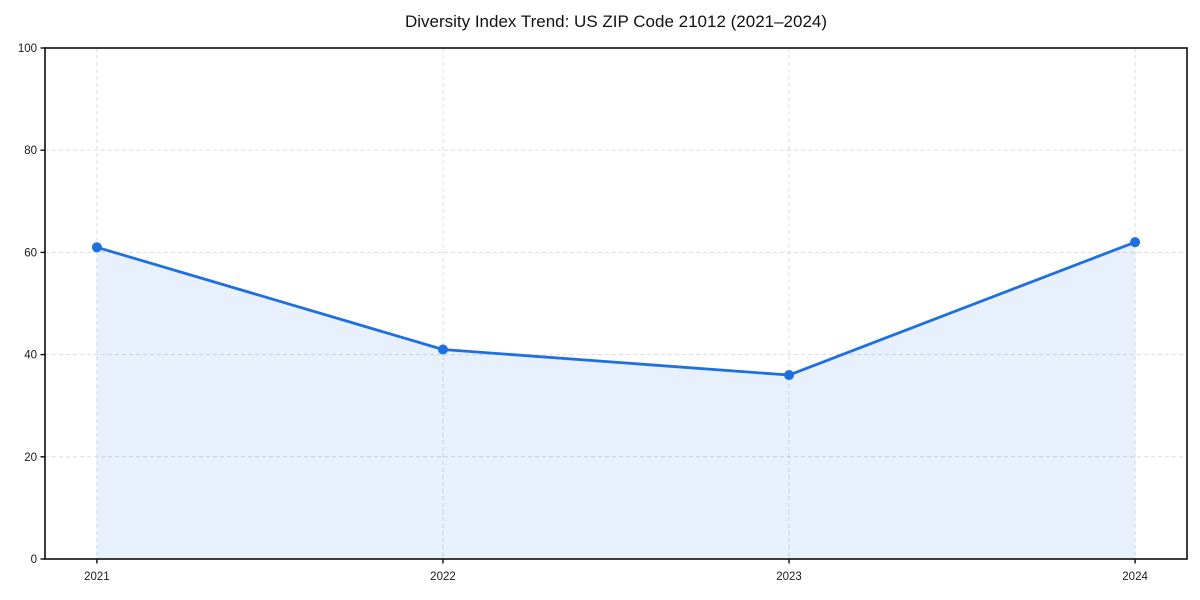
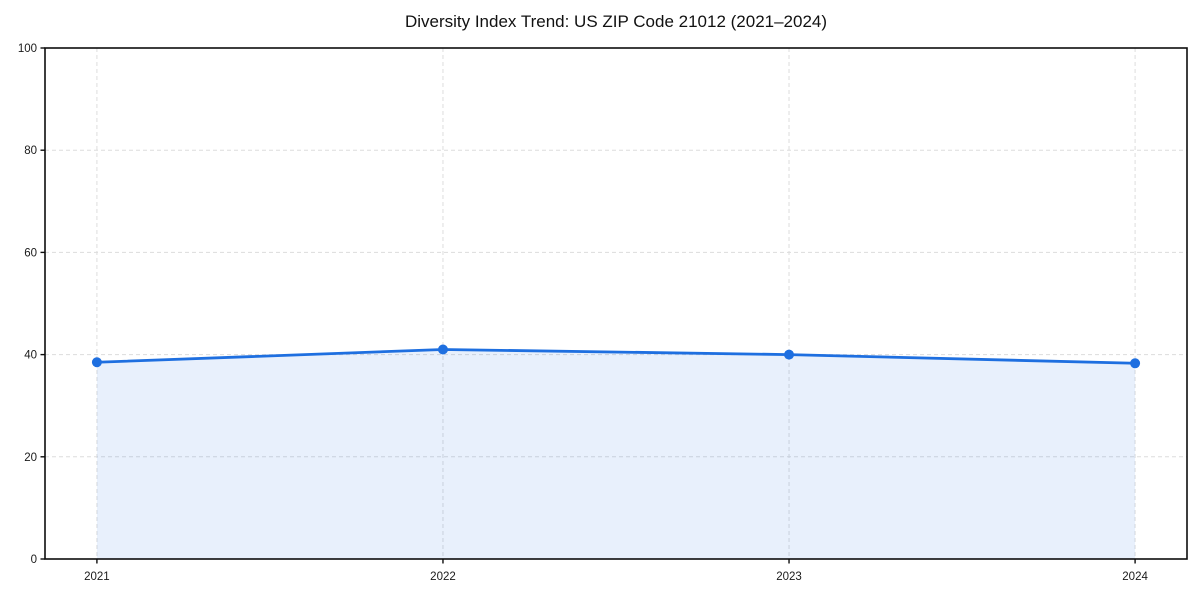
2021: 61 -> 38
2023: 36 -> 40
2024: 62 -> 38
